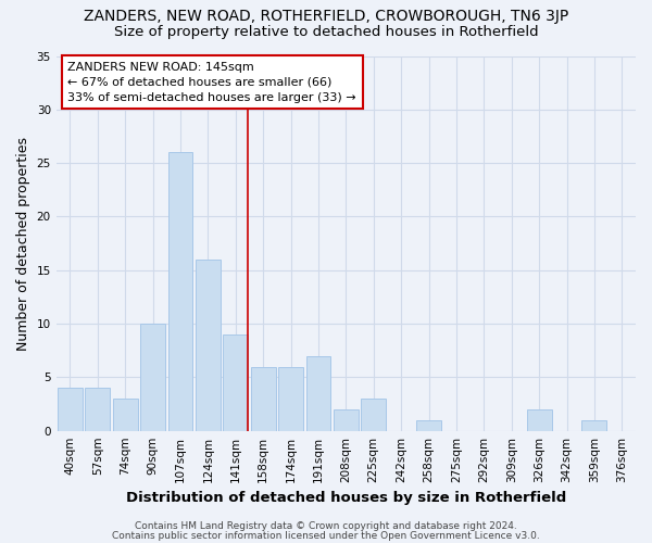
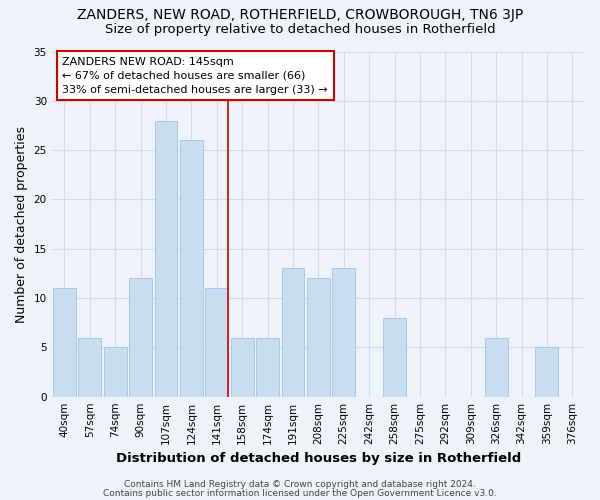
40sqm: 4 -> 11
57sqm: 4 -> 6
74sqm: 3 -> 5
90sqm: 10 -> 12
107sqm: 26 -> 28
124sqm: 16 -> 26
141sqm: 9 -> 11
191sqm: 7 -> 13
208sqm: 2 -> 12
225sqm: 3 -> 13
258sqm: 1 -> 8
326sqm: 2 -> 6
359sqm: 1 -> 5
